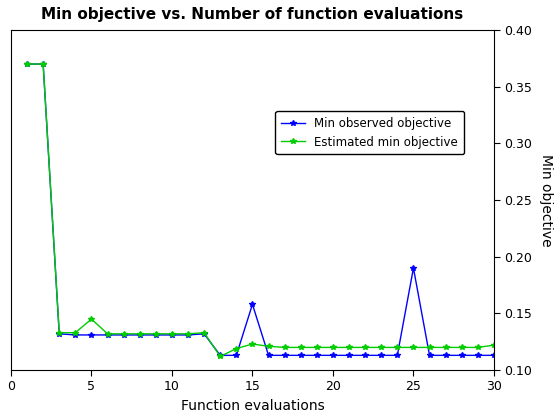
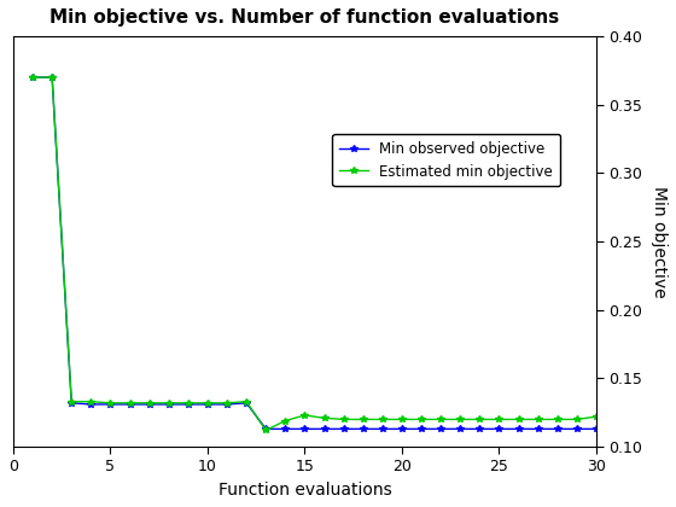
Estimated min objective/5: 0.145 -> 0.132
Min observed objective/15: 0.158 -> 0.113
Min observed objective/25: 0.190 -> 0.113
